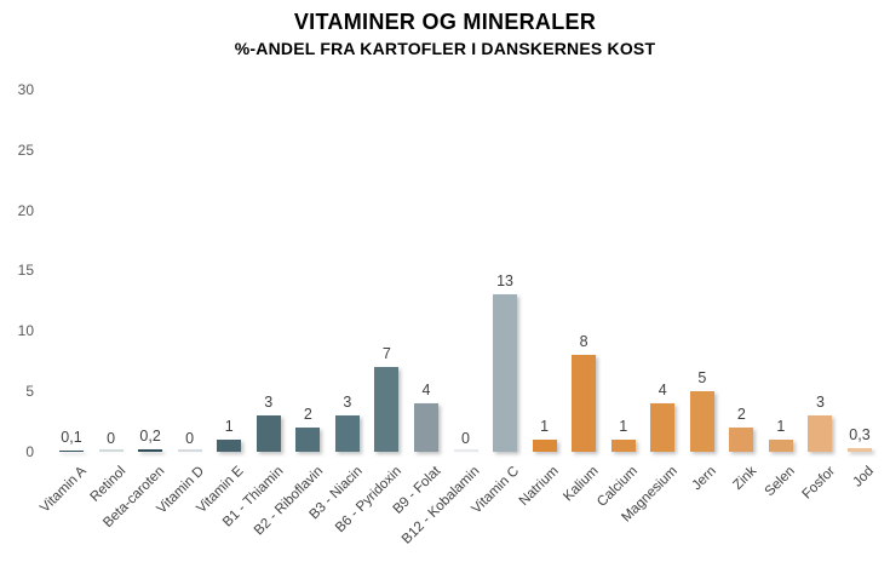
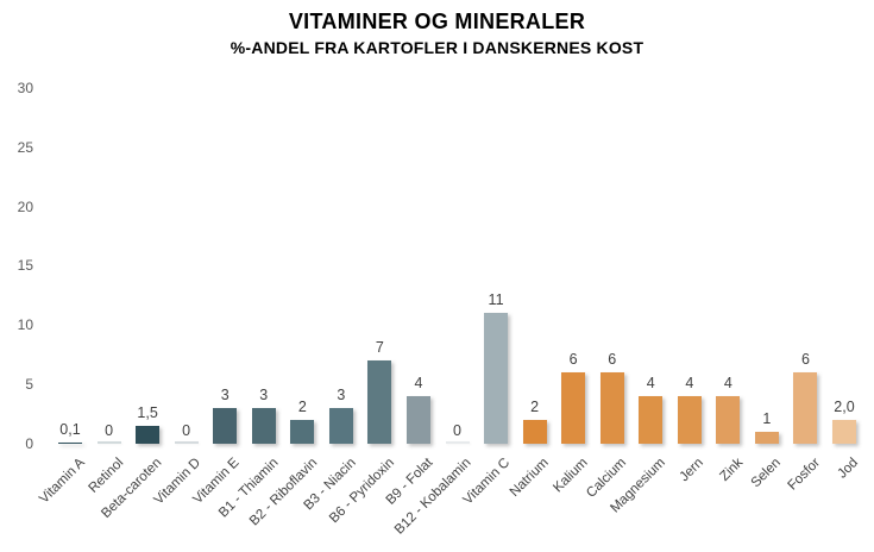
Beta-caroten: 0,2 -> 1,5
Vitamin E: 1 -> 3
Vitamin C: 13 -> 11
Natrium: 1 -> 2
Kalium: 8 -> 6
Calcium: 1 -> 6
Jern: 5 -> 4
Zink: 2 -> 4
Fosfor: 3 -> 6
Jod: 0,3 -> 2,0
